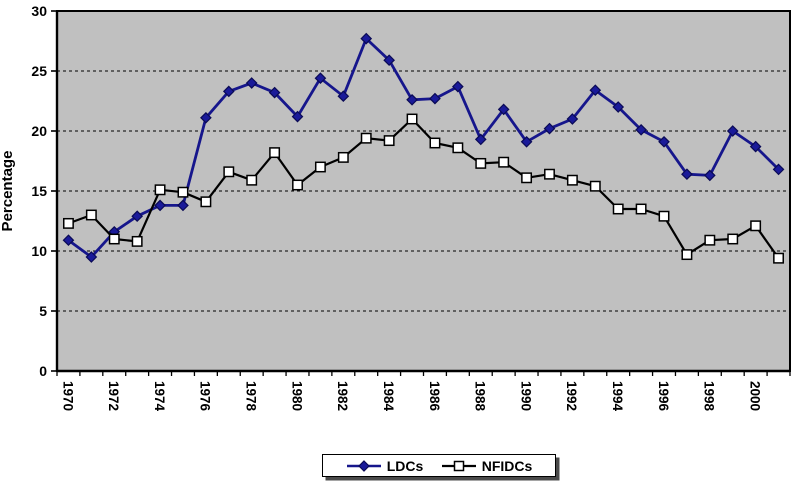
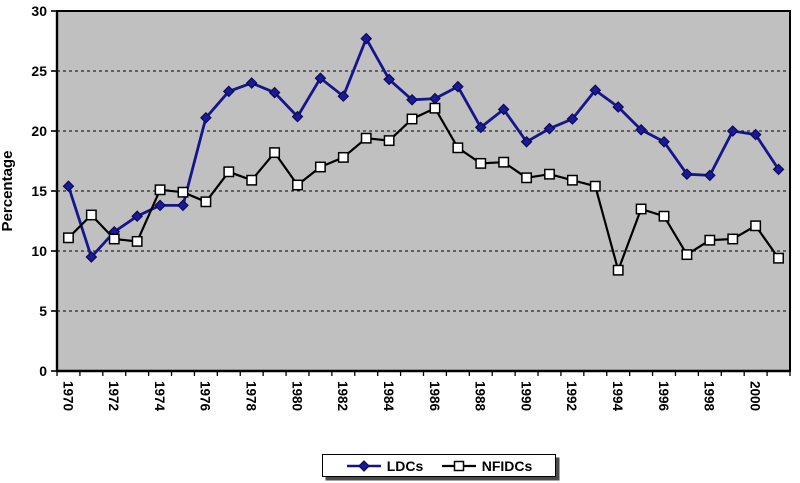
LDCs/1970: 10.9 -> 15.4
NFIDCs/1970: 12.3 -> 11.1
LDCs/1984: 25.9 -> 24.3
NFIDCs/1986: 19.0 -> 21.9
LDCs/1988: 19.3 -> 20.3
NFIDCs/1994: 13.5 -> 8.4
LDCs/2000: 18.7 -> 19.7
